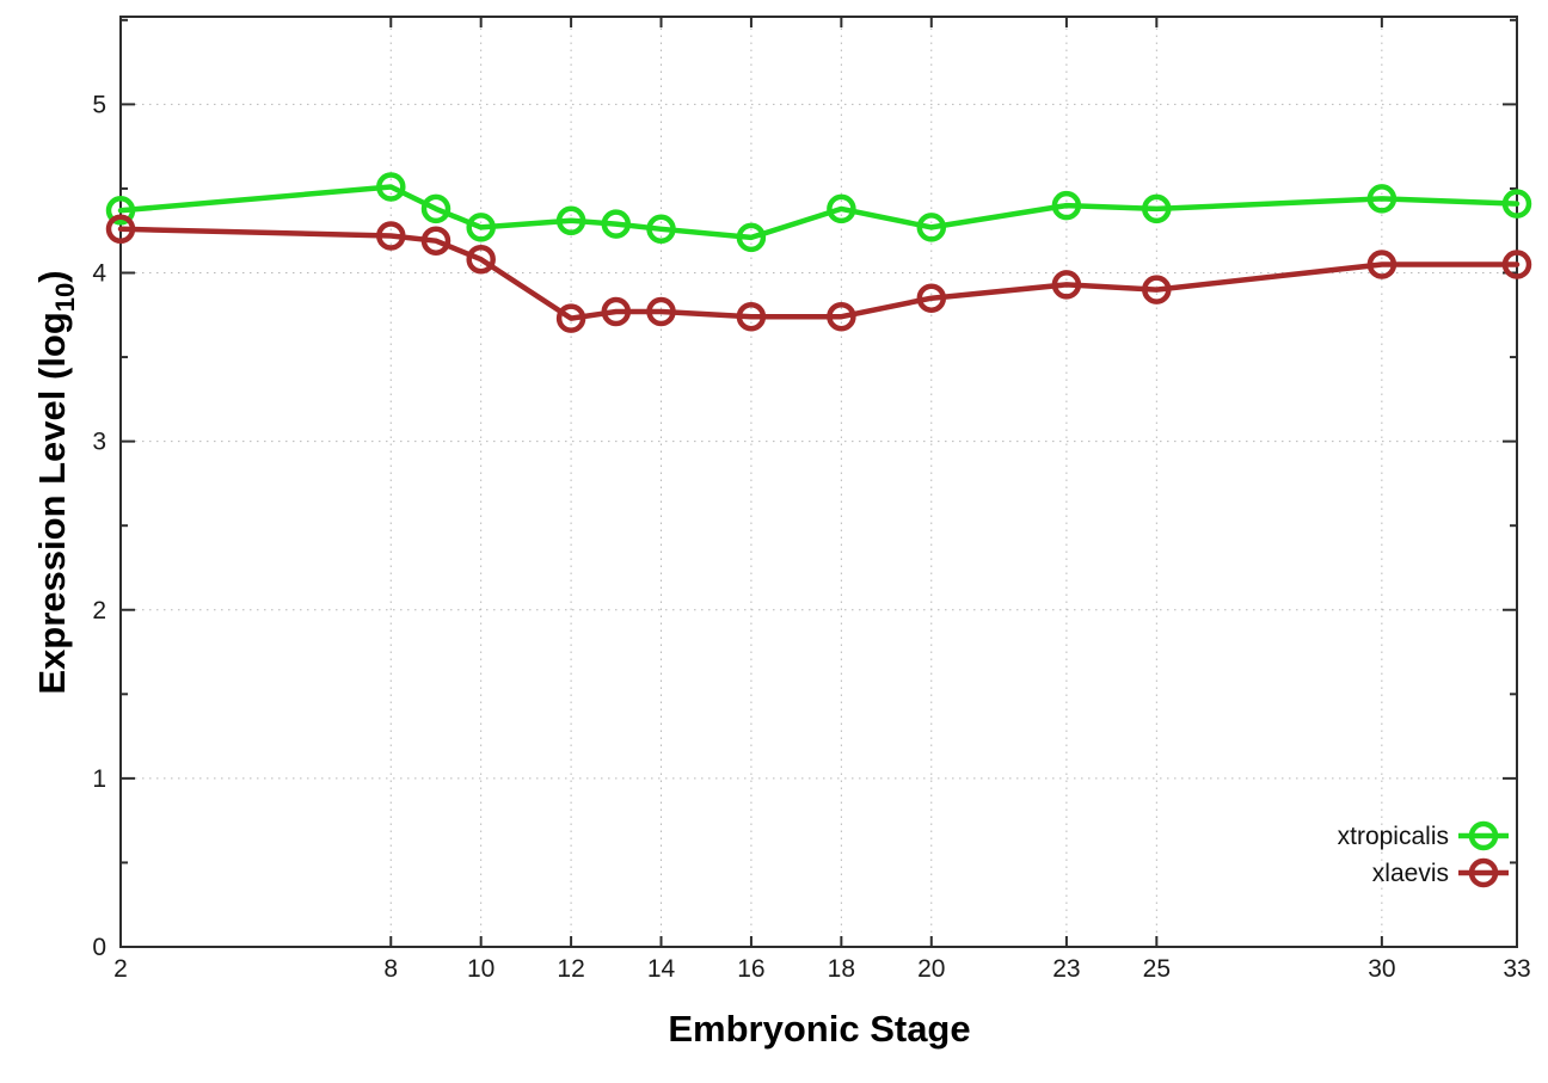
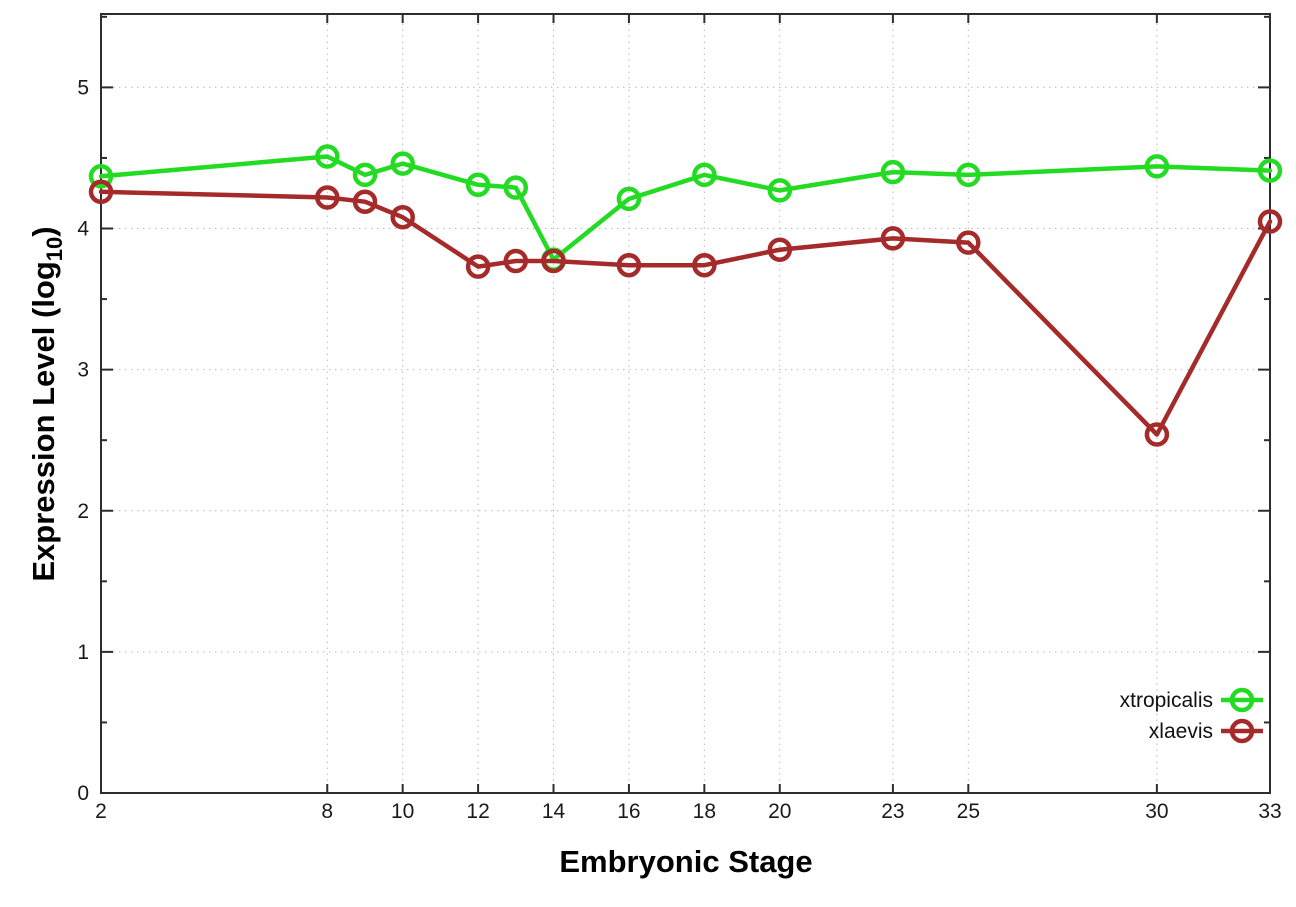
xtropicalis/10: 4.27 -> 4.46
xtropicalis/14: 4.26 -> 3.78
xlaevis/30: 4.05 -> 2.54
